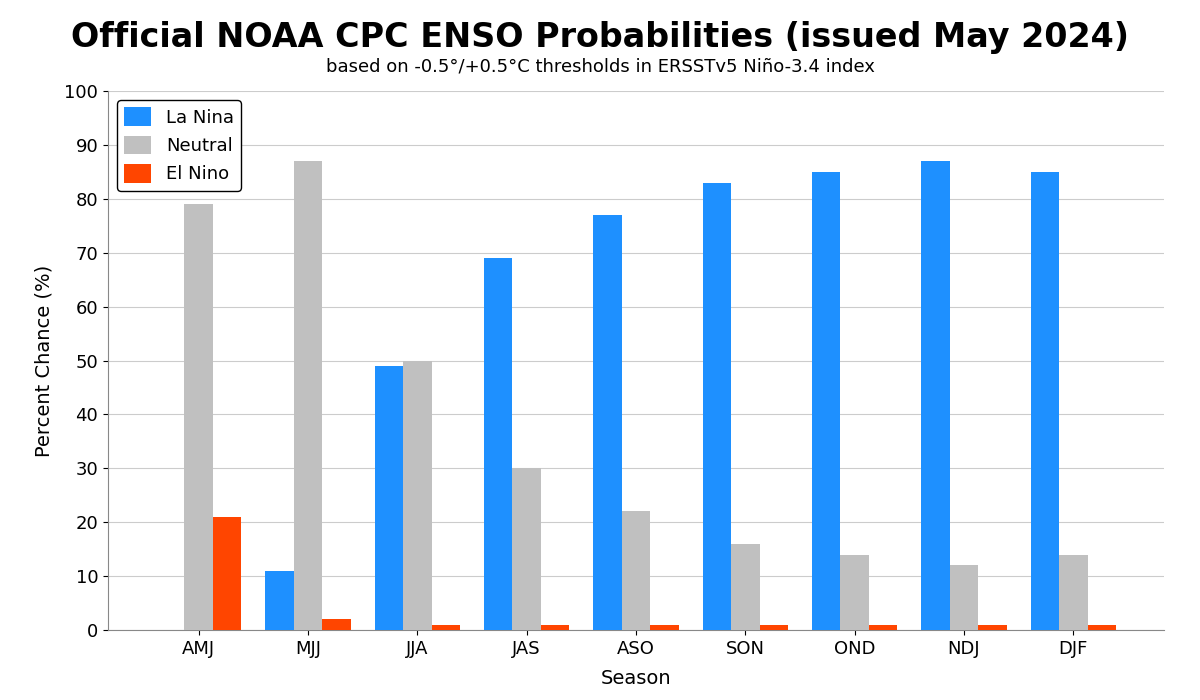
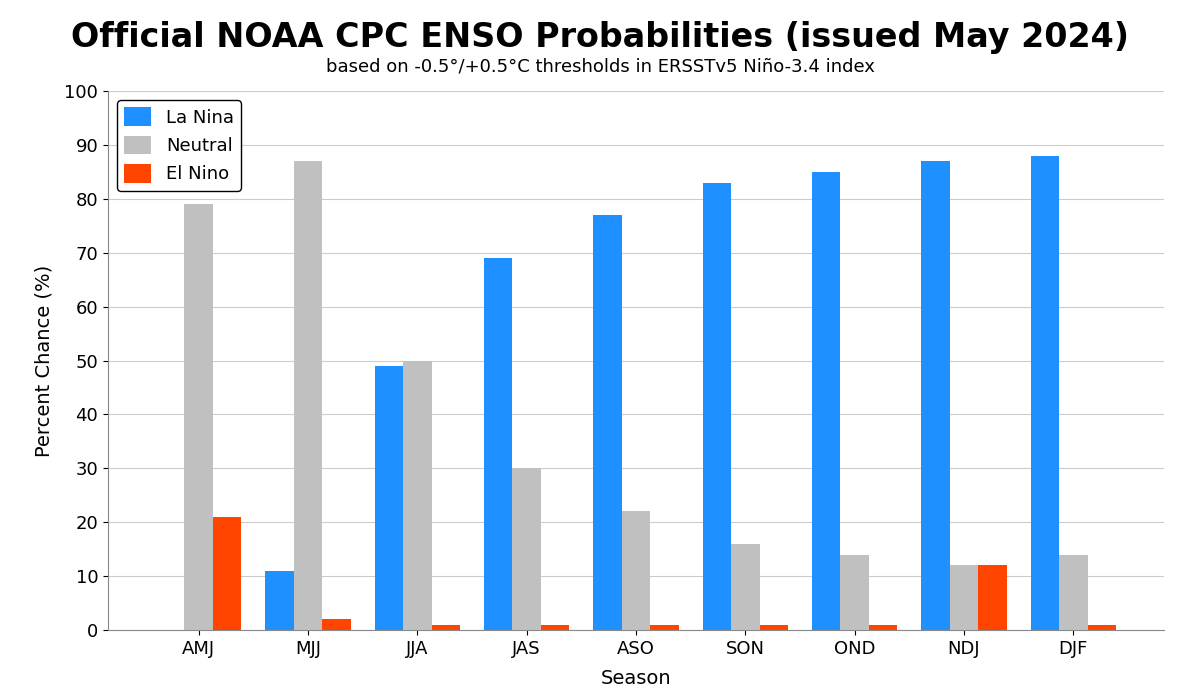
El Nino/NDJ: 1 -> 12
La Nina/DJF: 85 -> 88
